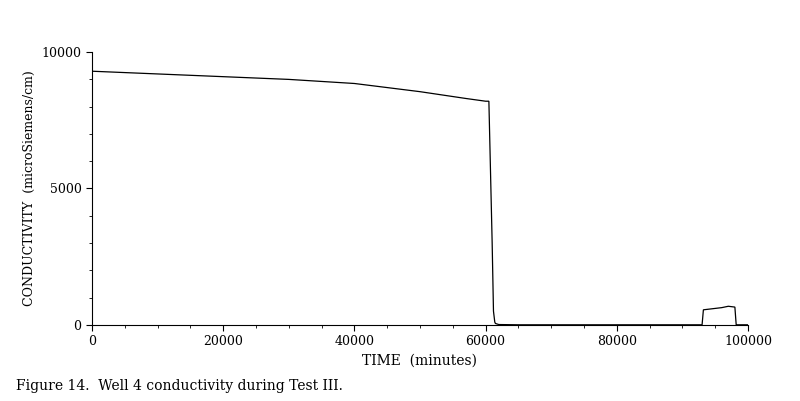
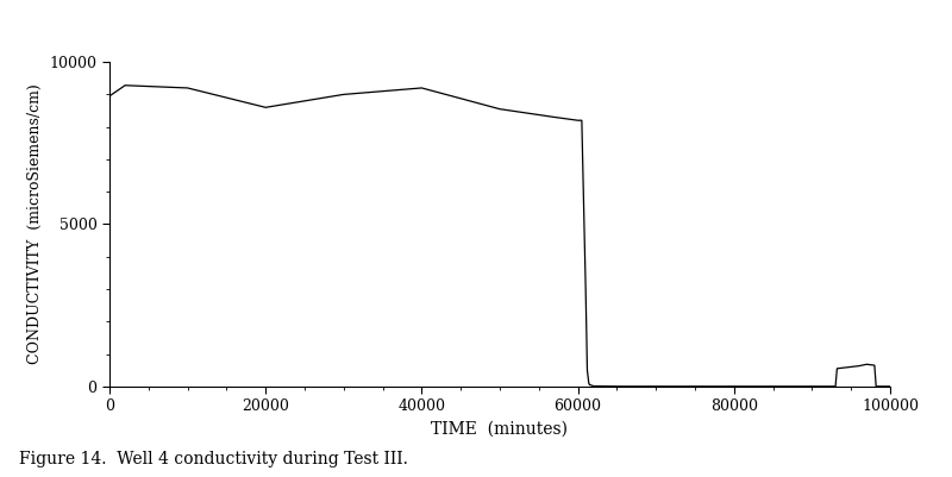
0: 9300 -> 8950
20000: 9100 -> 8600
40000: 8850 -> 9200
